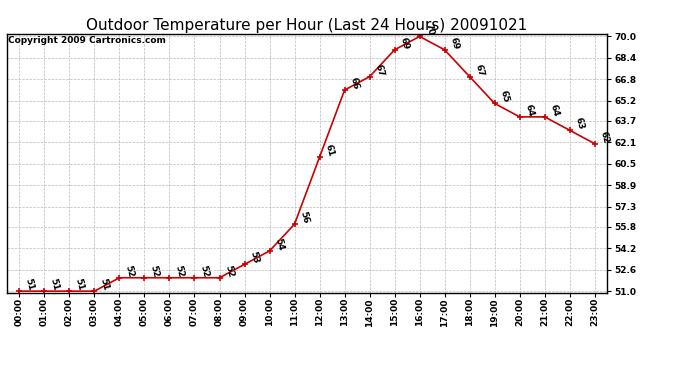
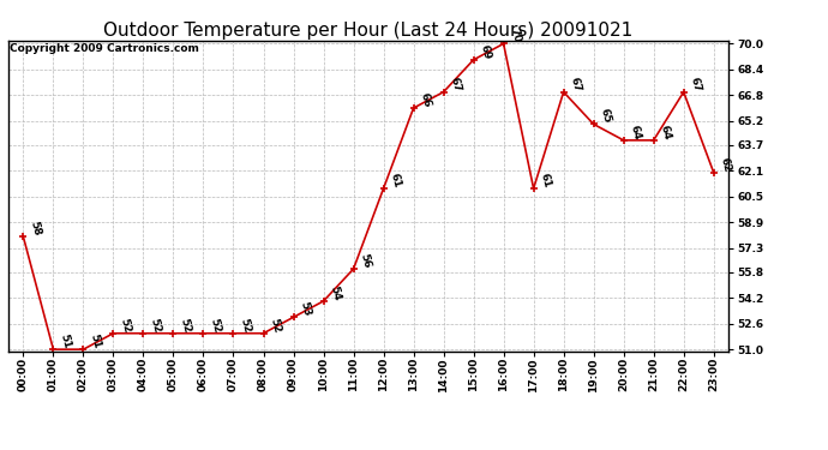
00:00: 51 -> 58
03:00: 51 -> 52
17:00: 69 -> 61
22:00: 63 -> 67
